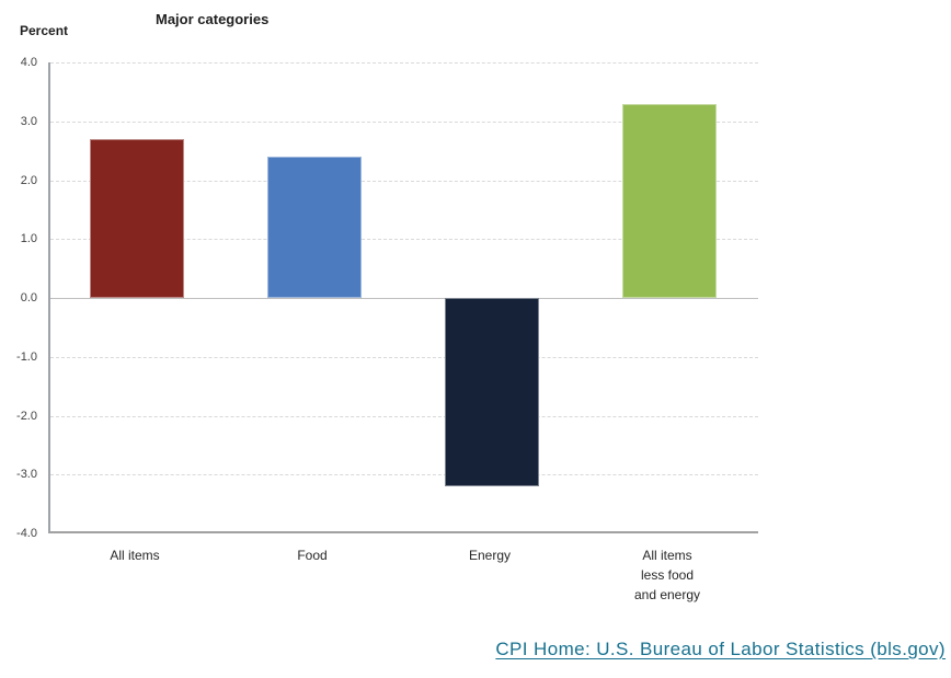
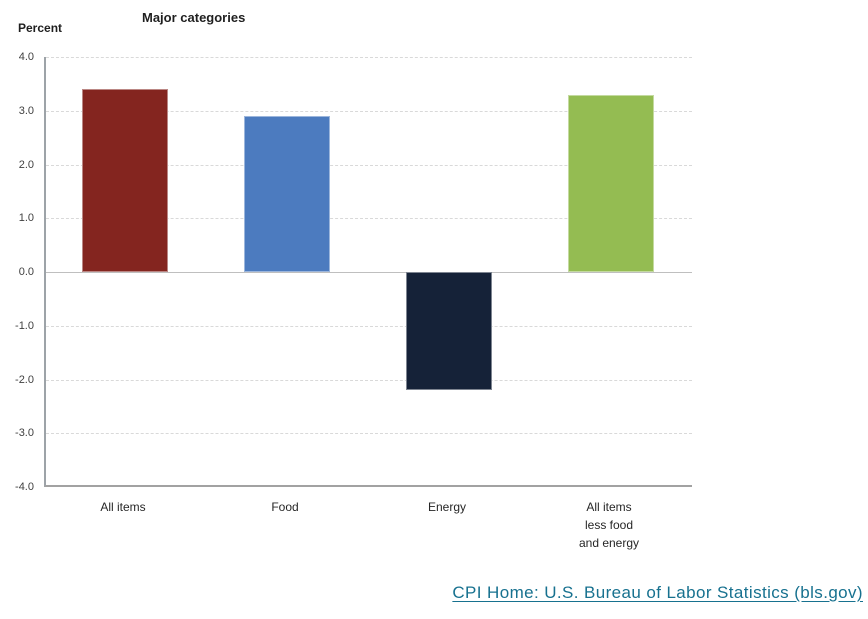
All items: 2.7 -> 3.4
Food: 2.4 -> 2.9
Energy: -3.2 -> -2.2
